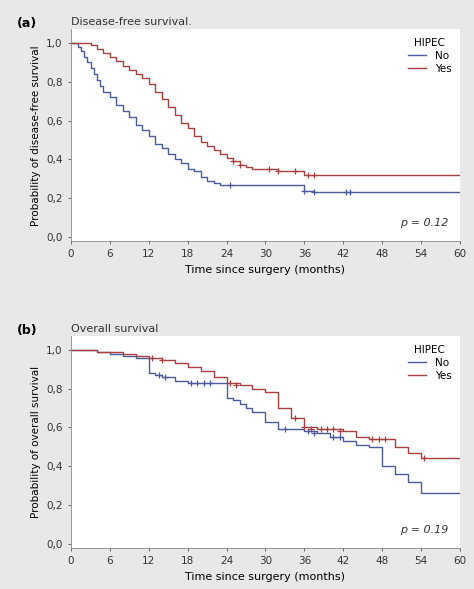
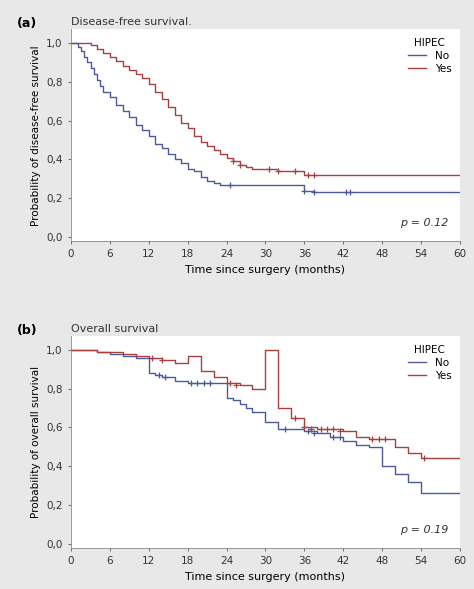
Overall survival/Yes/18: 0,91 -> 0,97
Overall survival/Yes/30: 0,78 -> 1,00
